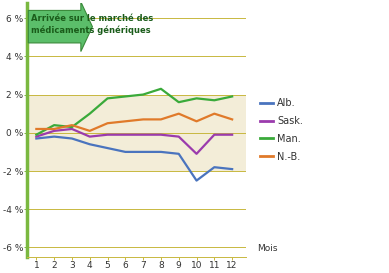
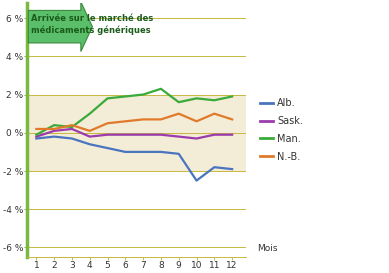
Sask./10: -1.1 % -> -0.3 %
